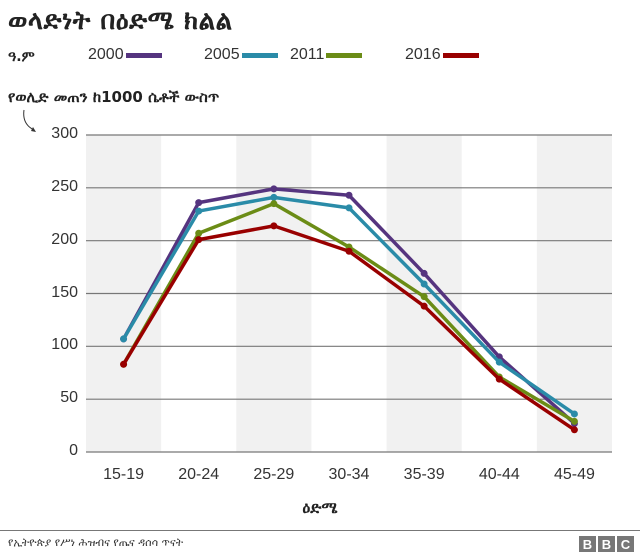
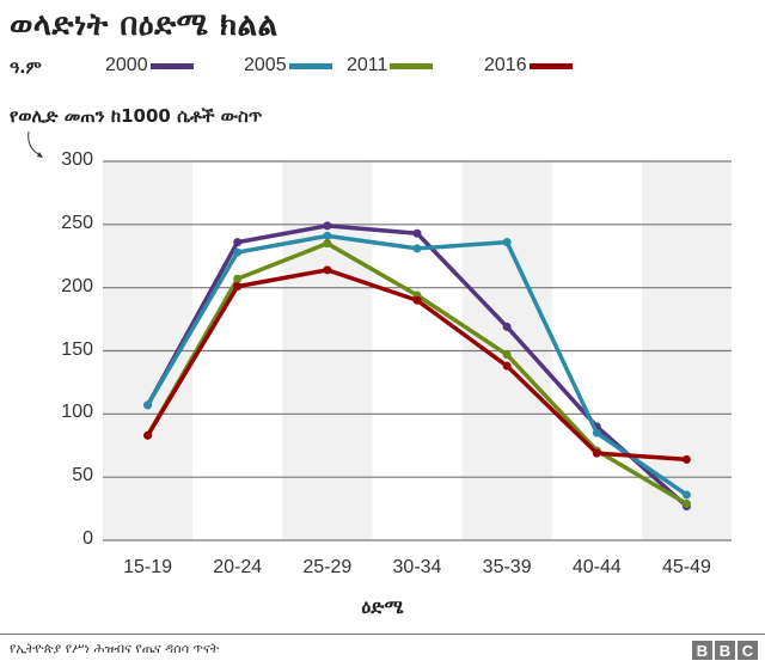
2005/35-39: 159 -> 236
2016/45-49: 21 -> 64
